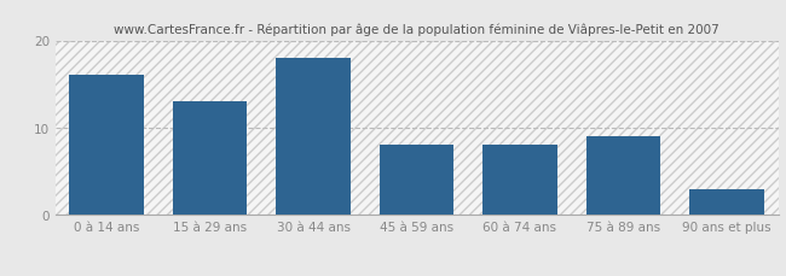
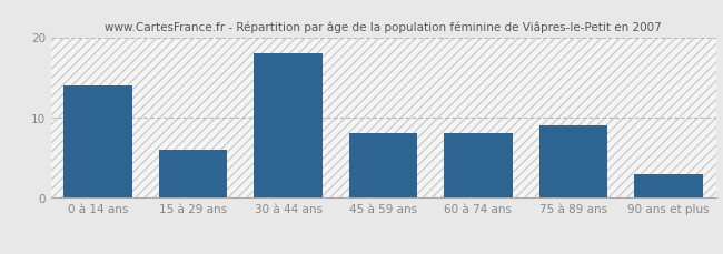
0 à 14 ans: 16 -> 14
15 à 29 ans: 13 -> 6
